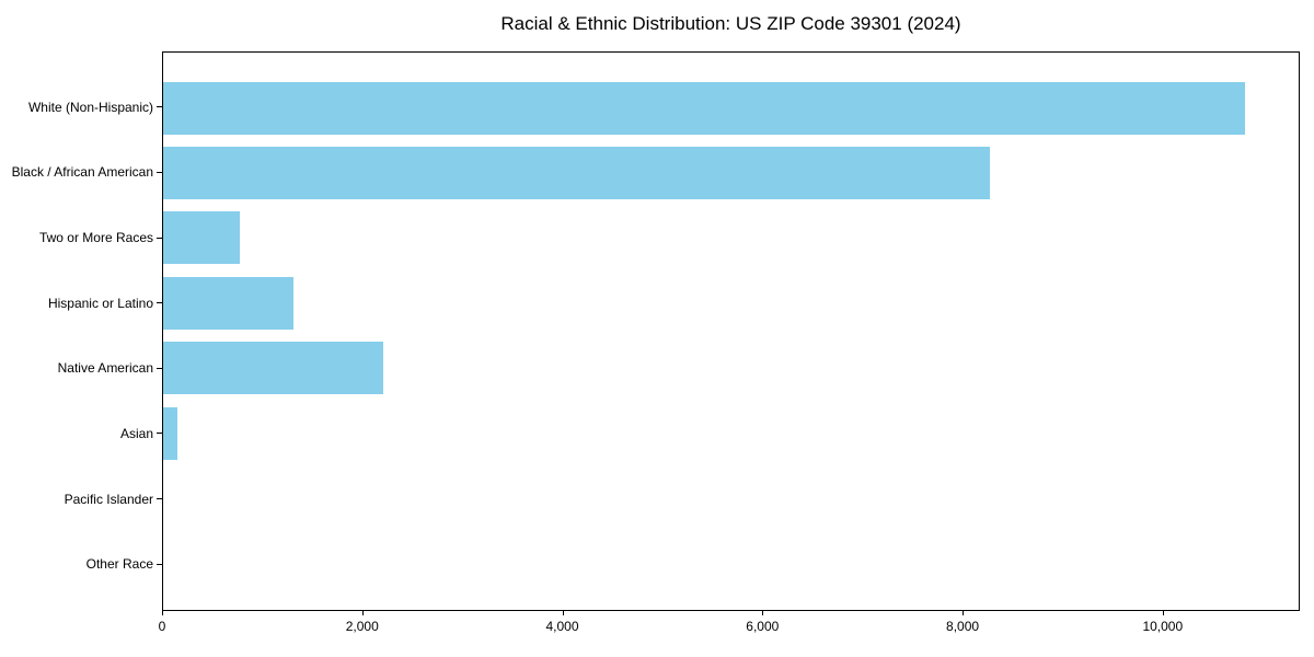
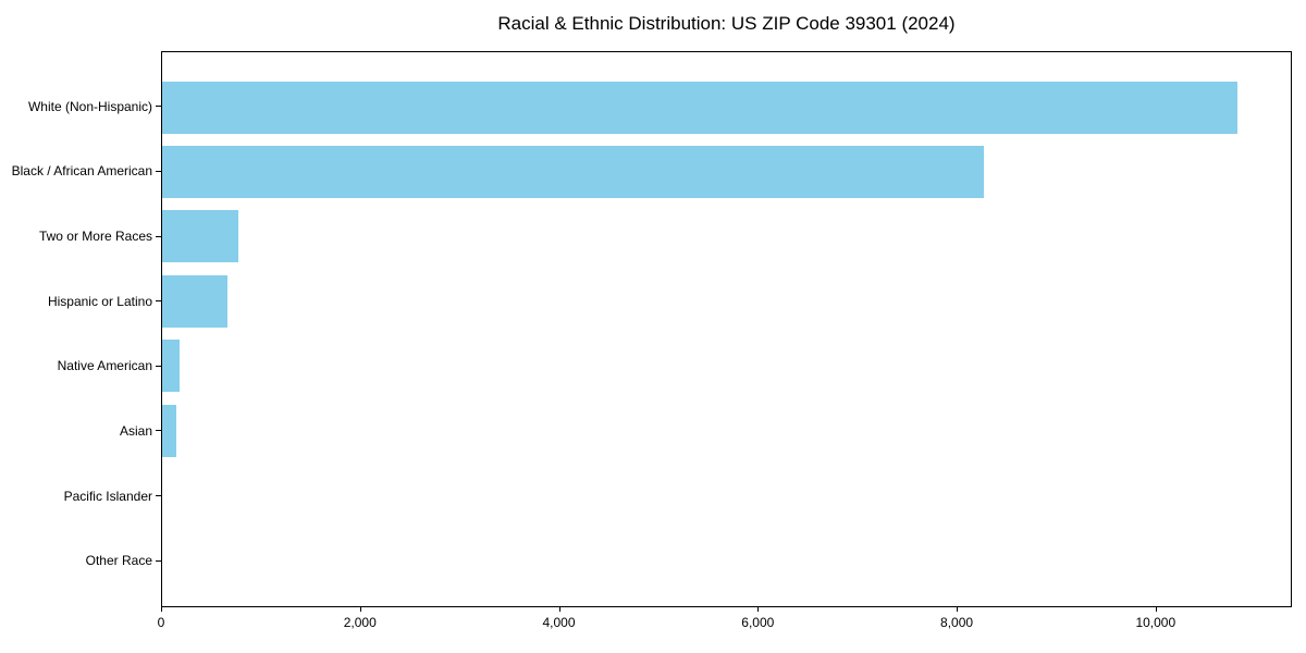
Hispanic or Latino: 1300 -> 700
Native American: 2200 -> 200
